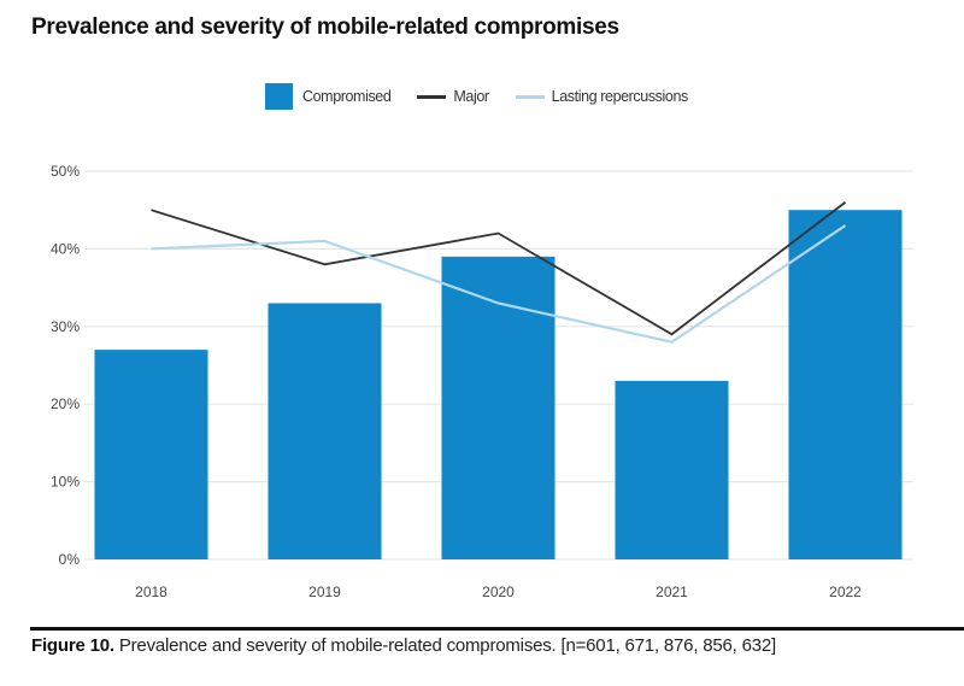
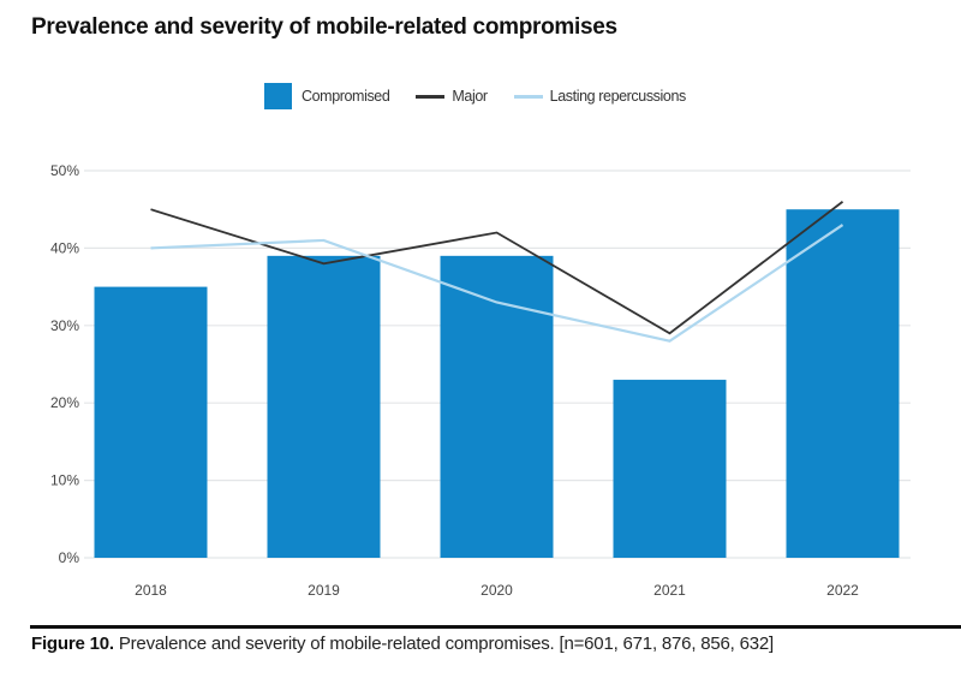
Compromised/2018: 27% -> 35%
Compromised/2019: 33% -> 39%
